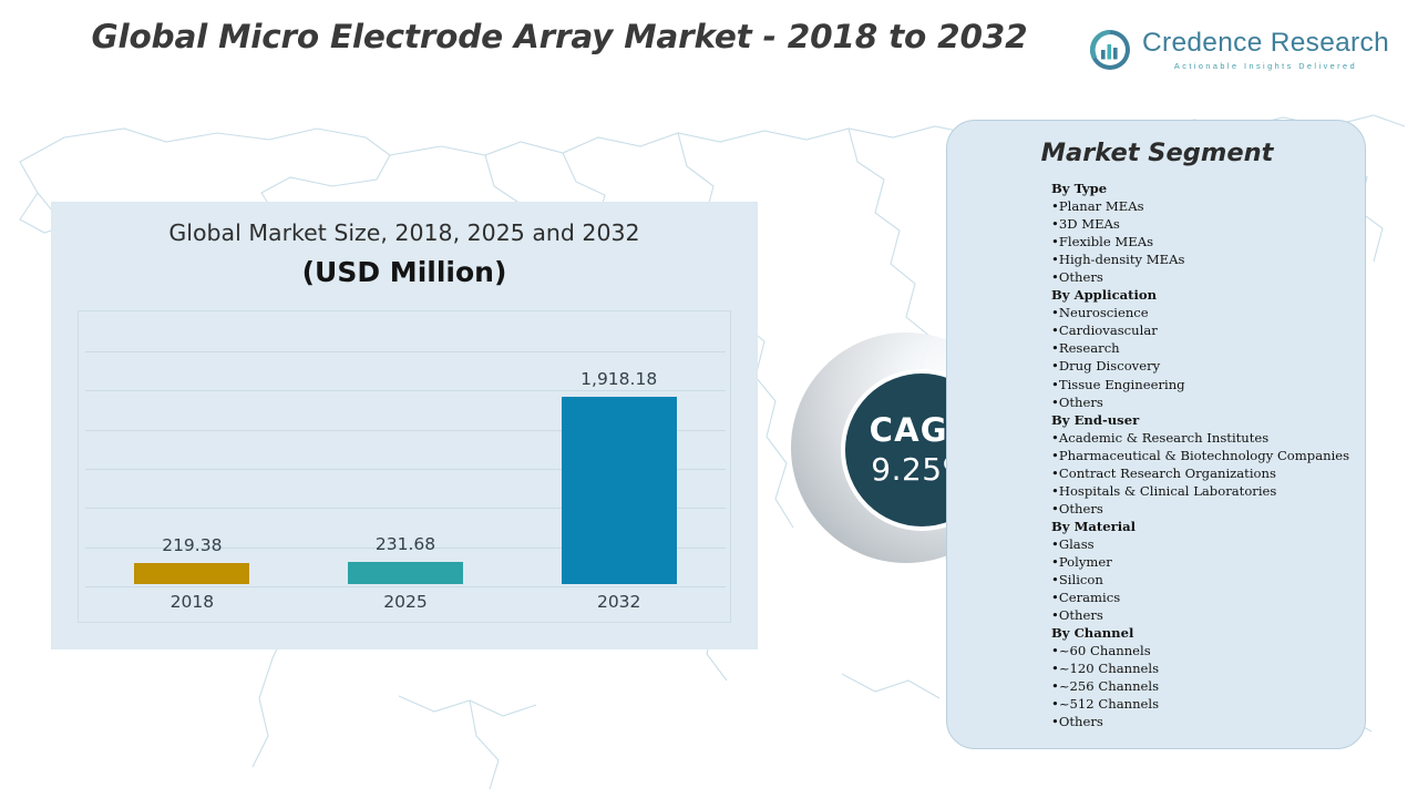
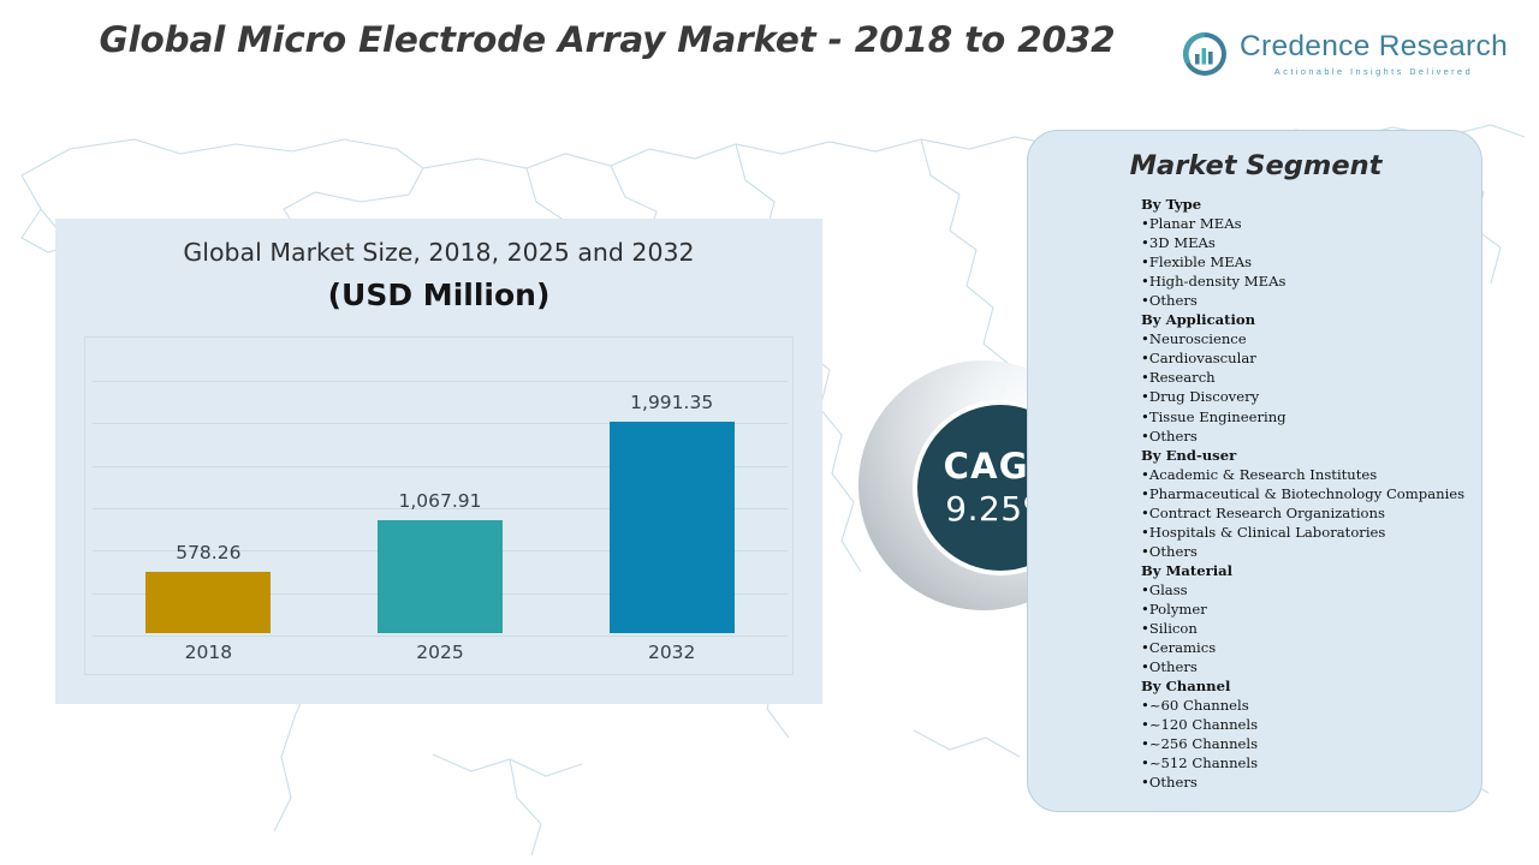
2018: 219.38 -> 578.26
2025: 231.68 -> 1,067.91
2032: 1,918.18 -> 1,991.35
